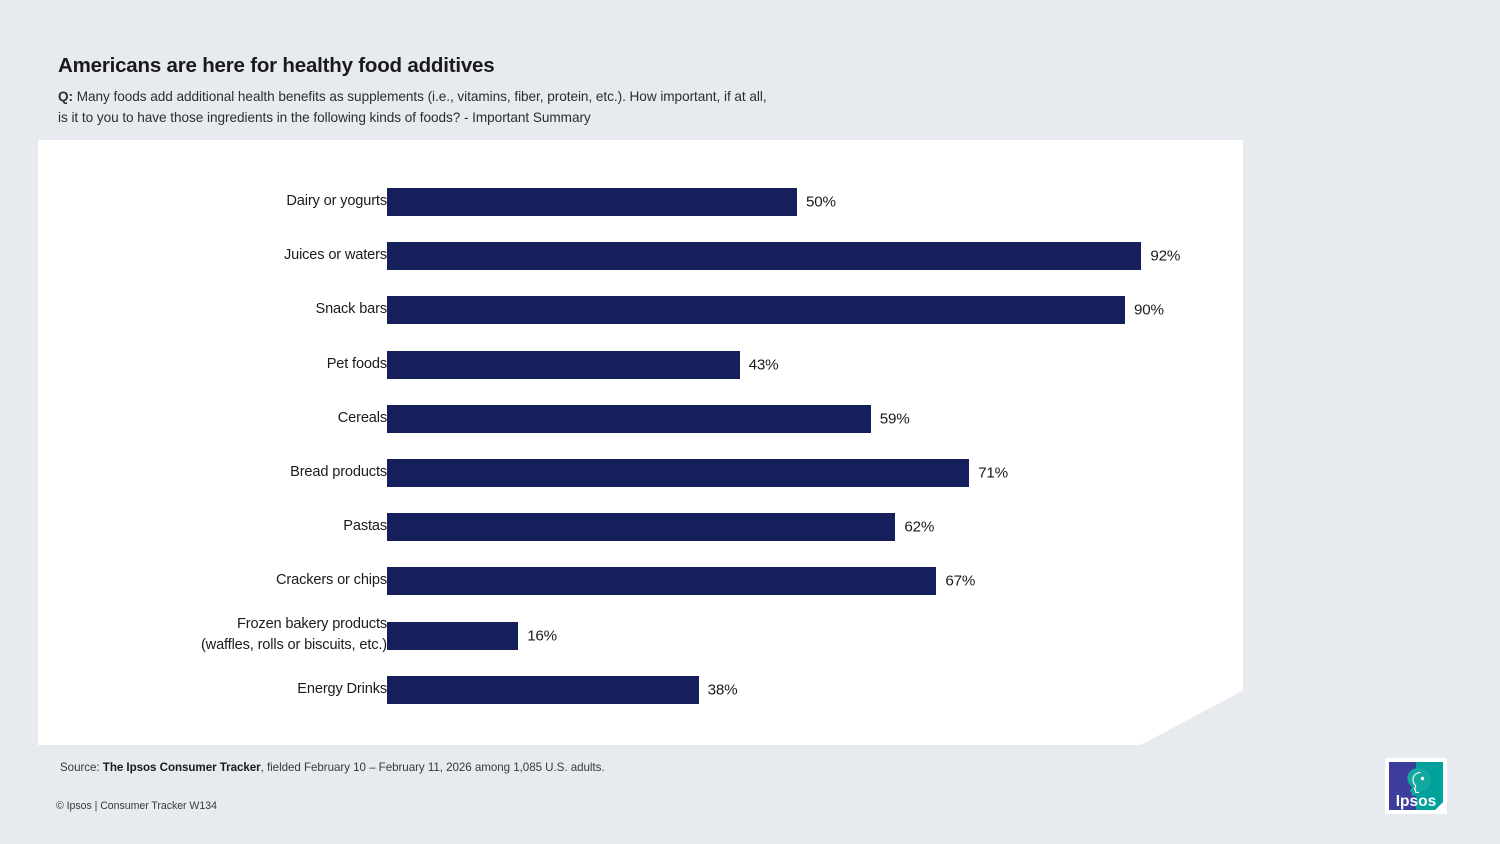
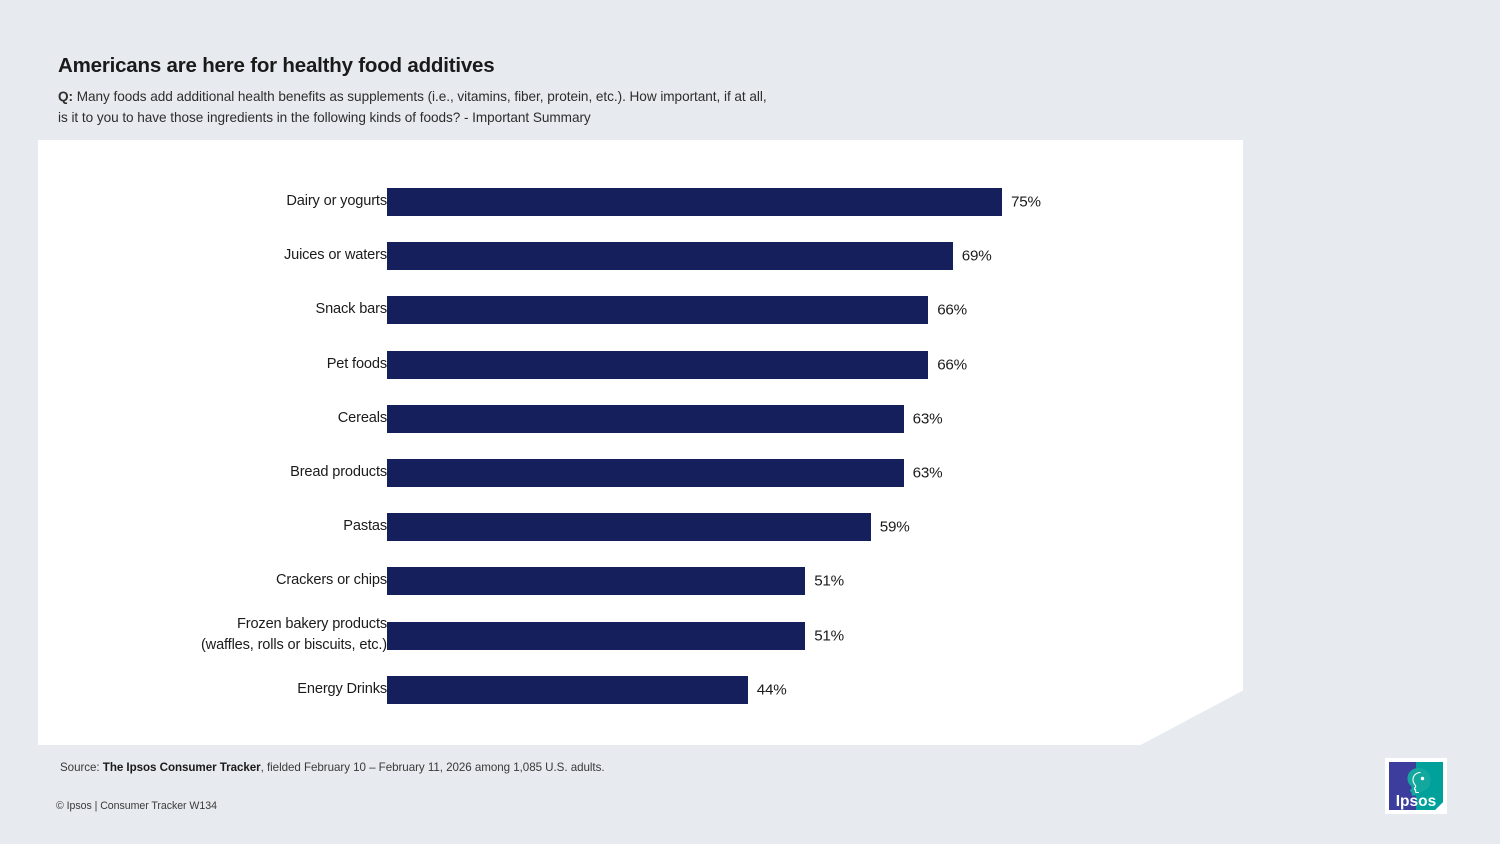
Dairy or yogurts: 50% -> 75%
Juices or waters: 92% -> 69%
Snack bars: 90% -> 66%
Pet foods: 43% -> 66%
Cereals: 59% -> 63%
Bread products: 71% -> 63%
Pastas: 62% -> 59%
Crackers or chips: 67% -> 51%
Frozen bakery products (waffles, rolls or biscuits, etc.): 16% -> 51%
Energy Drinks: 38% -> 44%
